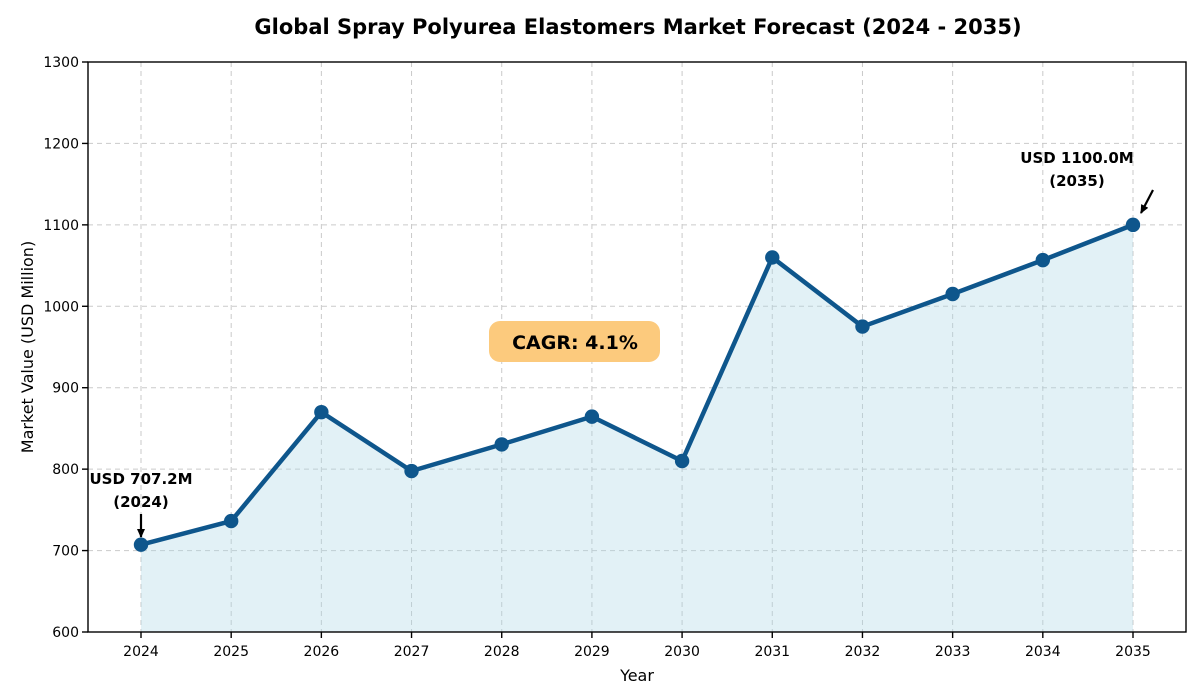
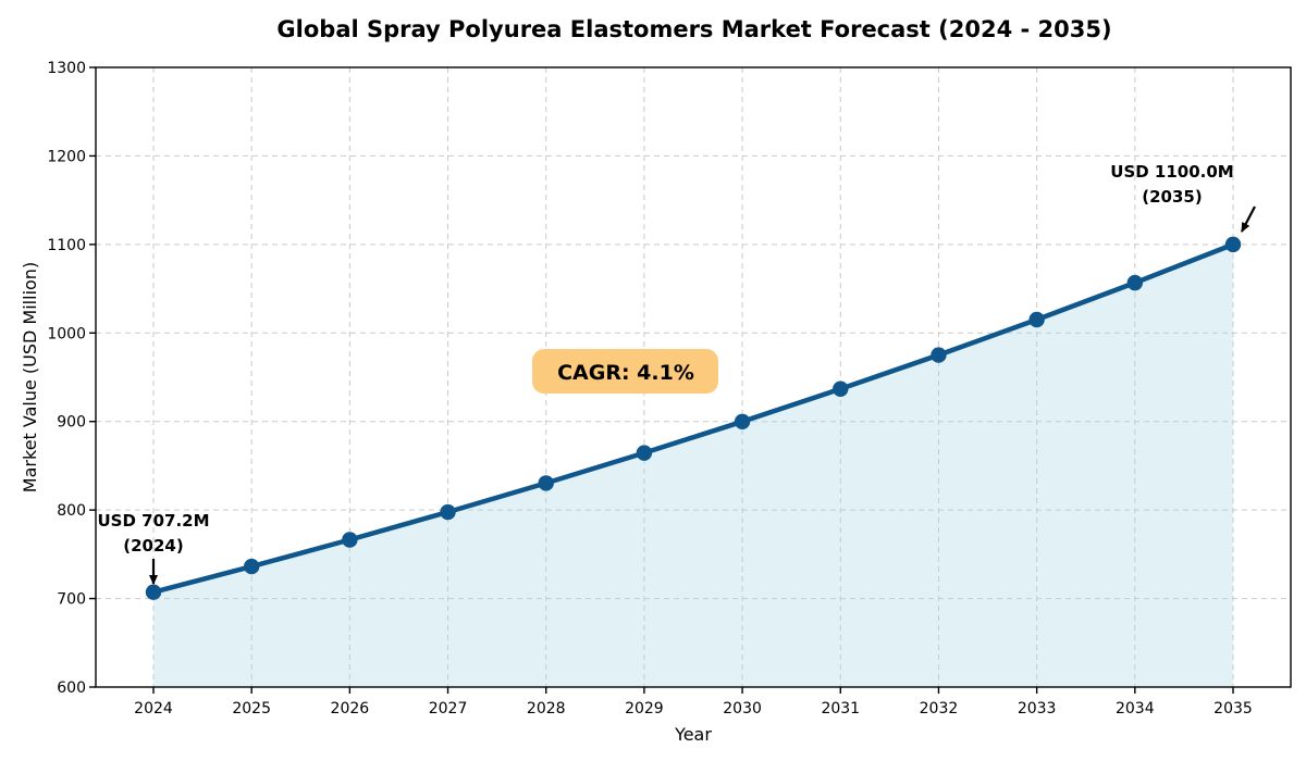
2026: 870 -> 770
2030: 810 -> 900
2031: 1060 -> 940
